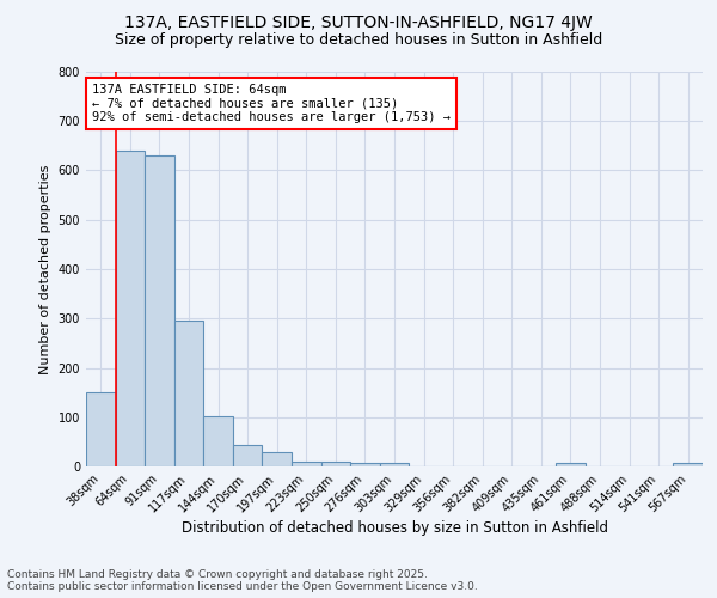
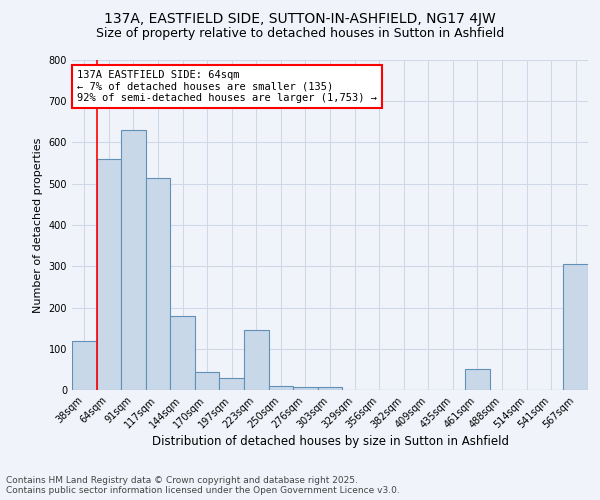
38sqm: 150 -> 120
64sqm: 640 -> 560
117sqm: 295 -> 515
144sqm: 103 -> 180
223sqm: 10 -> 145
461sqm: 8 -> 50
567sqm: 8 -> 305
